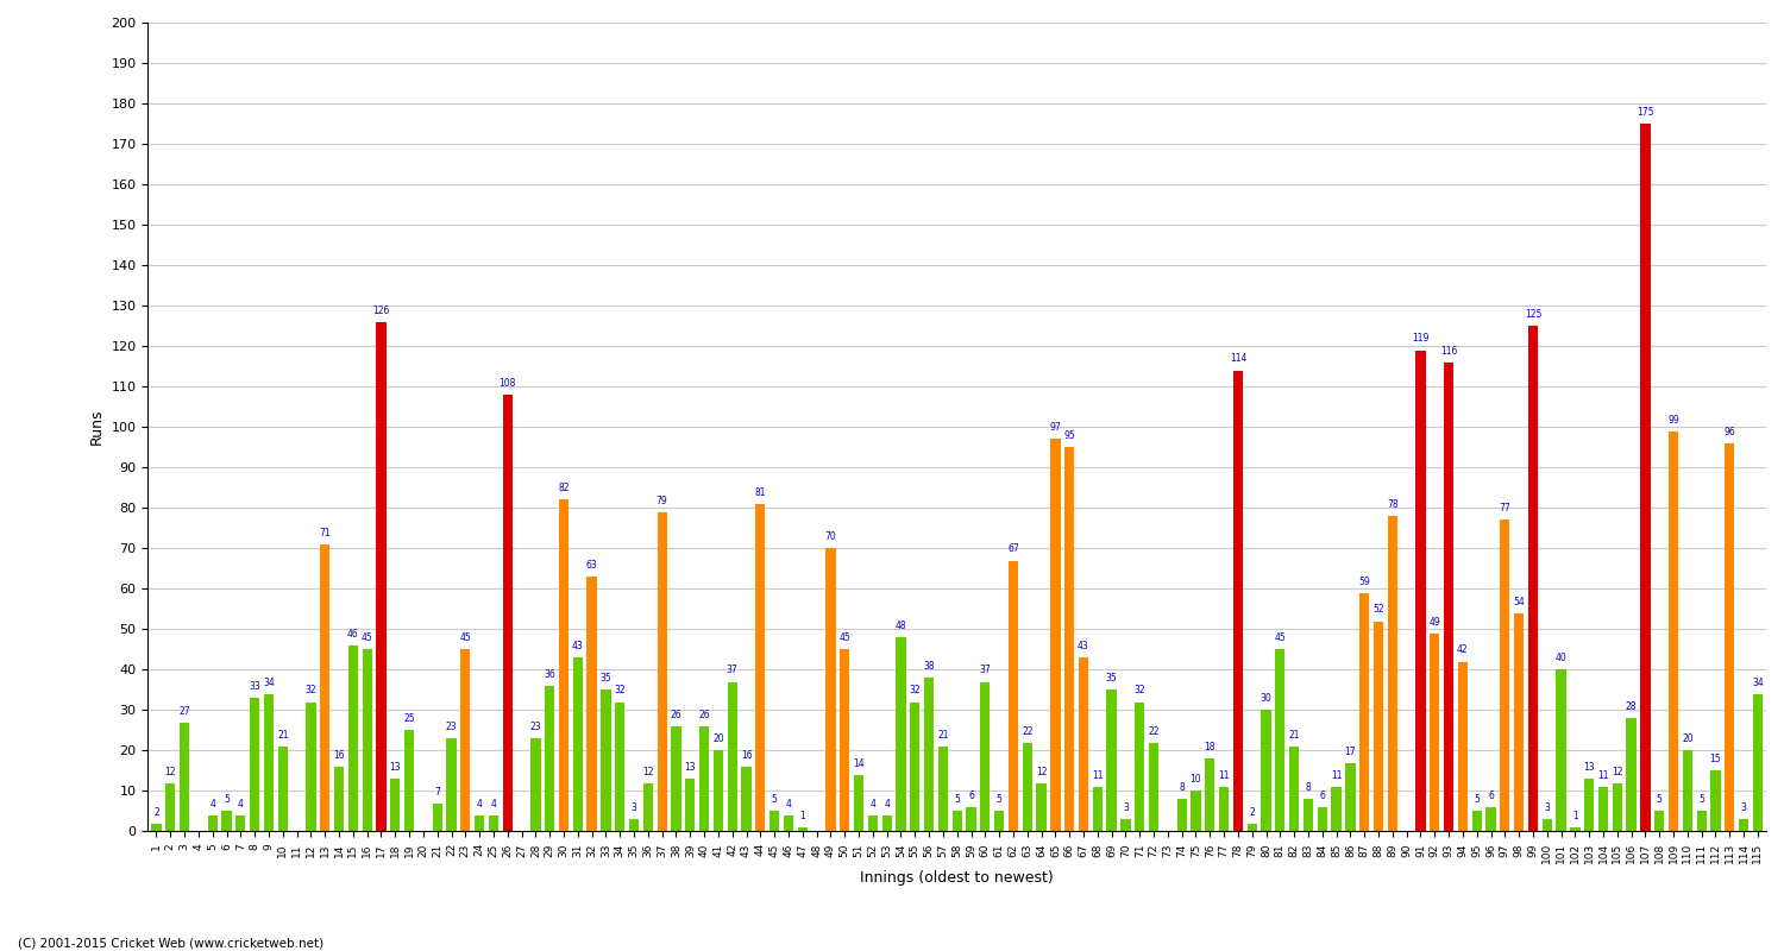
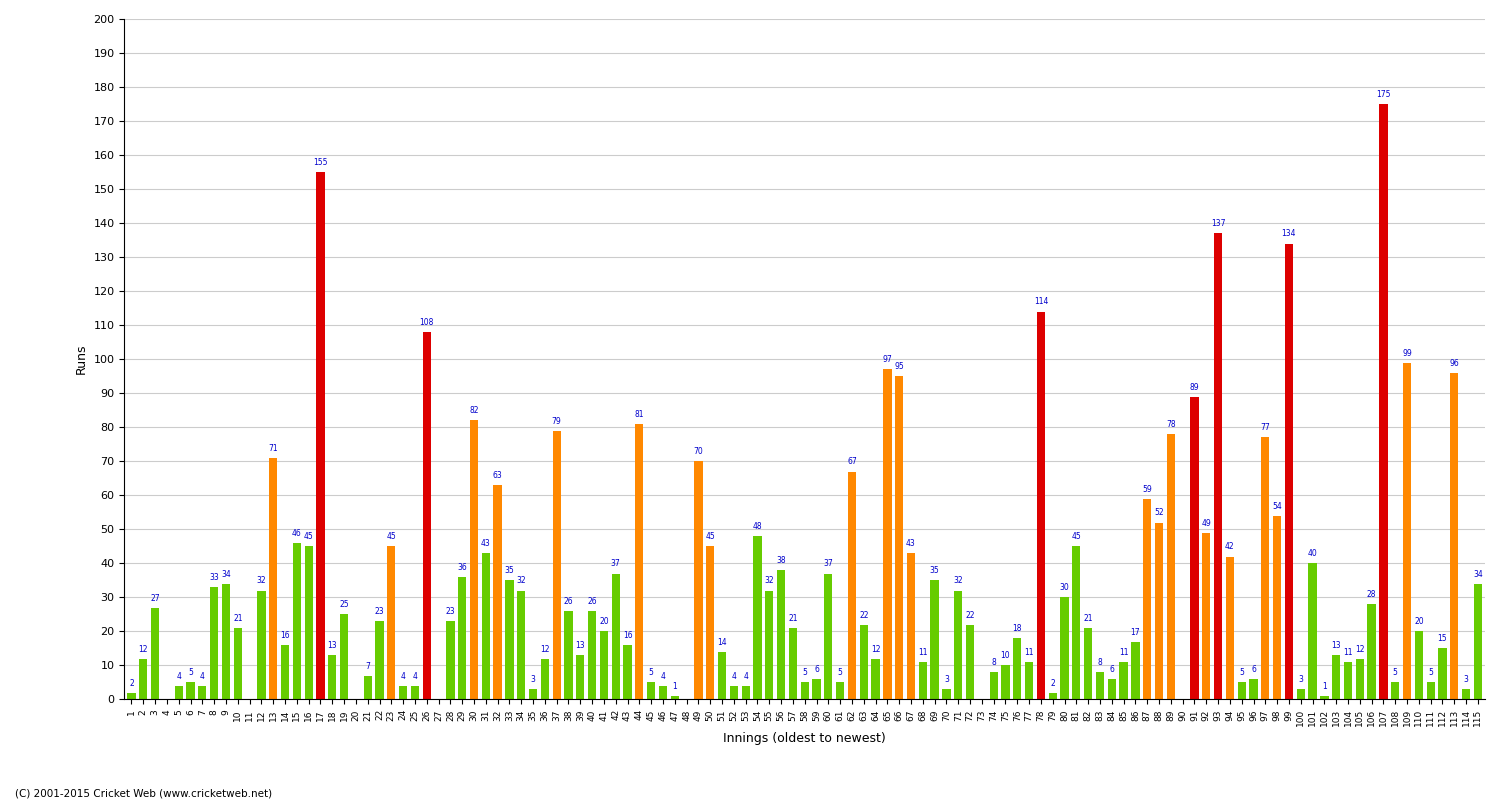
17: 126 -> 155
91: 119 -> 89
93: 116 -> 137
99: 125 -> 134
